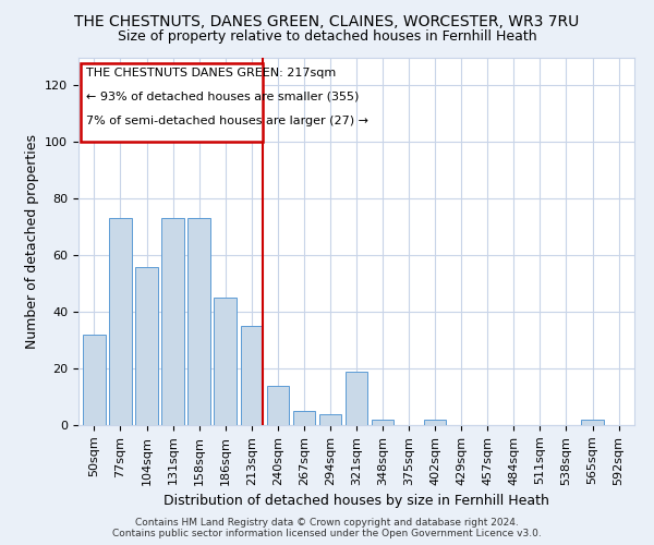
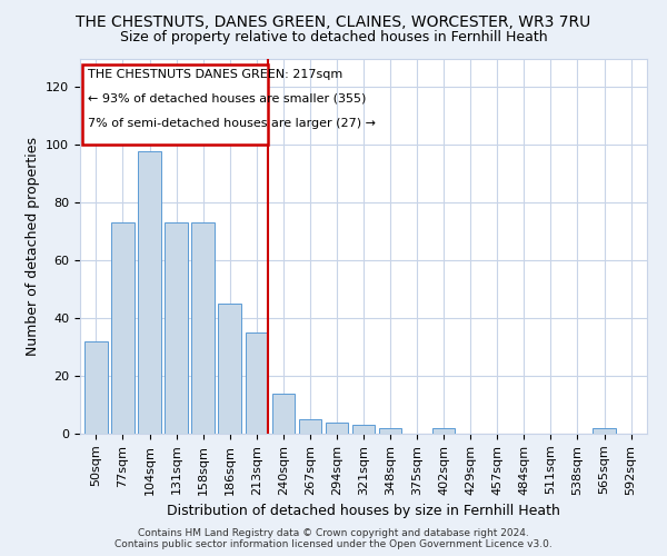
104sqm: 56 -> 98
321sqm: 19 -> 3
